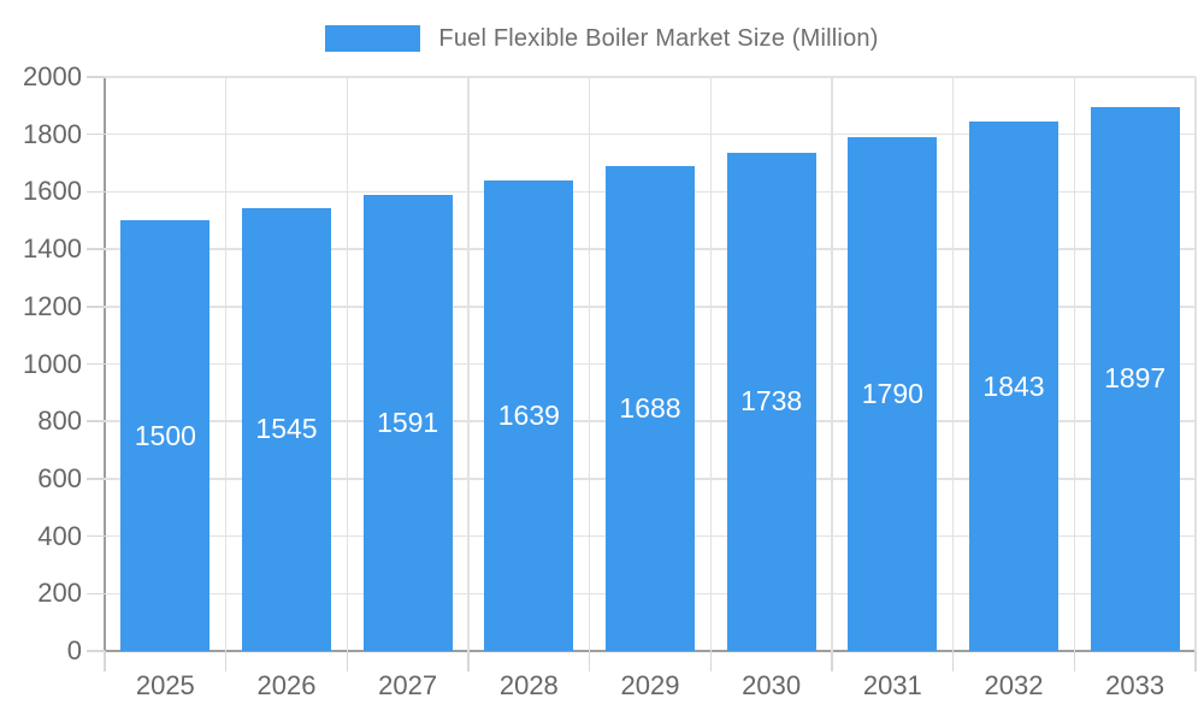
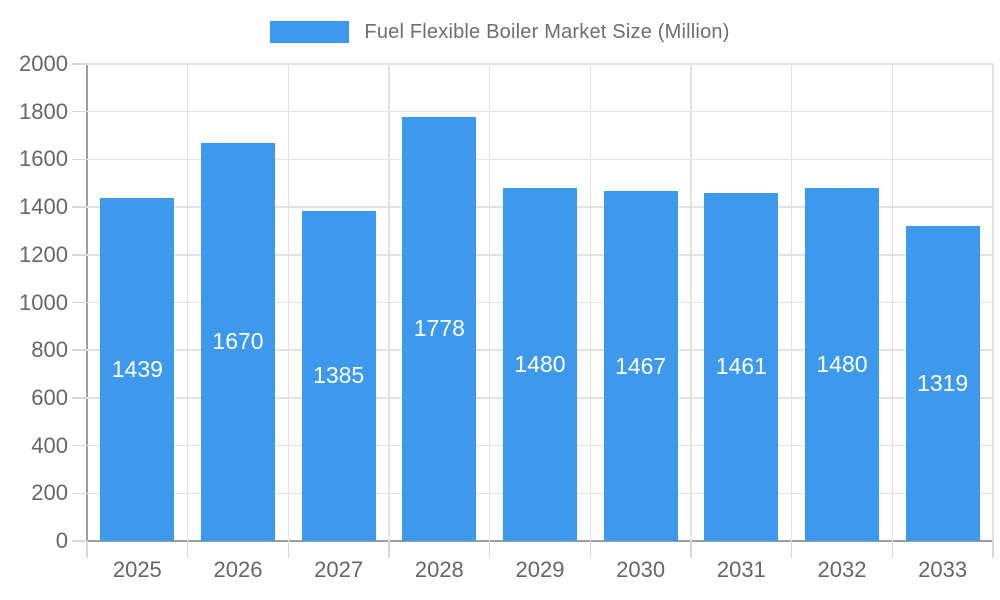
2025: 1500 -> 1439
2026: 1545 -> 1670
2027: 1591 -> 1385
2028: 1639 -> 1778
2029: 1688 -> 1480
2030: 1738 -> 1467
2031: 1790 -> 1461
2032: 1843 -> 1480
2033: 1897 -> 1319
